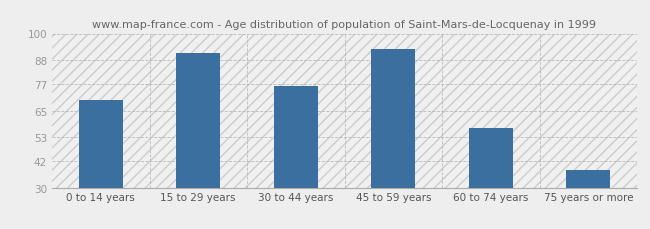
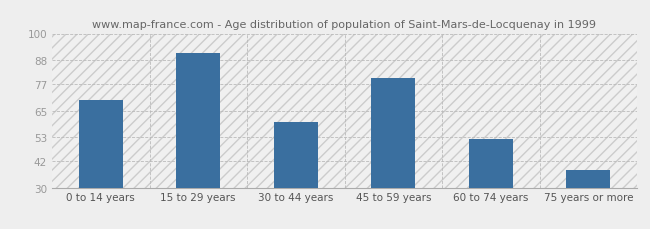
30 to 44 years: 76 -> 60
45 to 59 years: 93 -> 80
60 to 74 years: 57 -> 52
